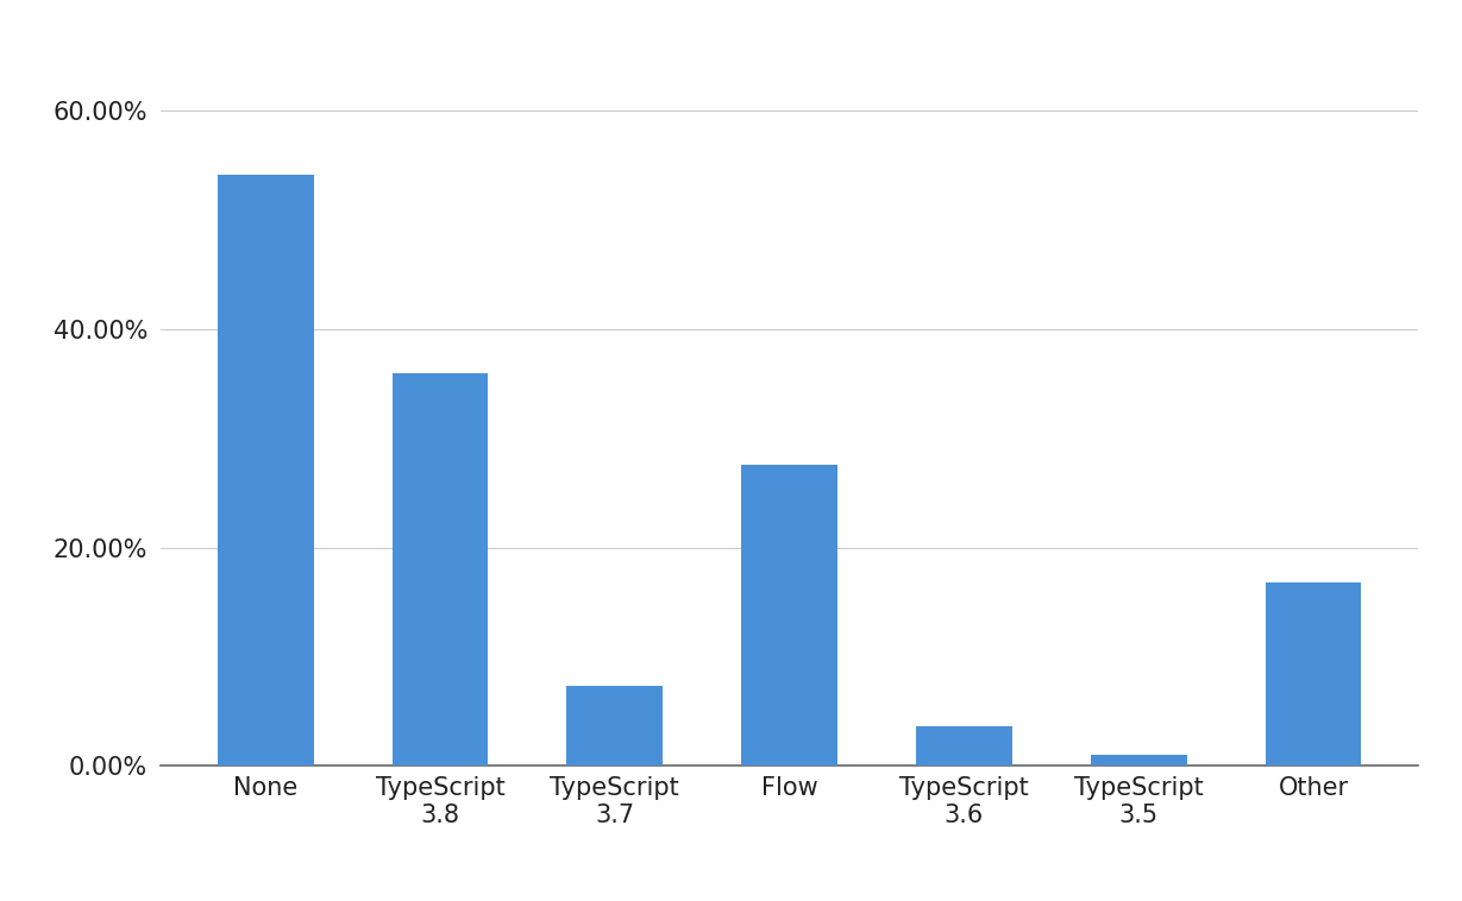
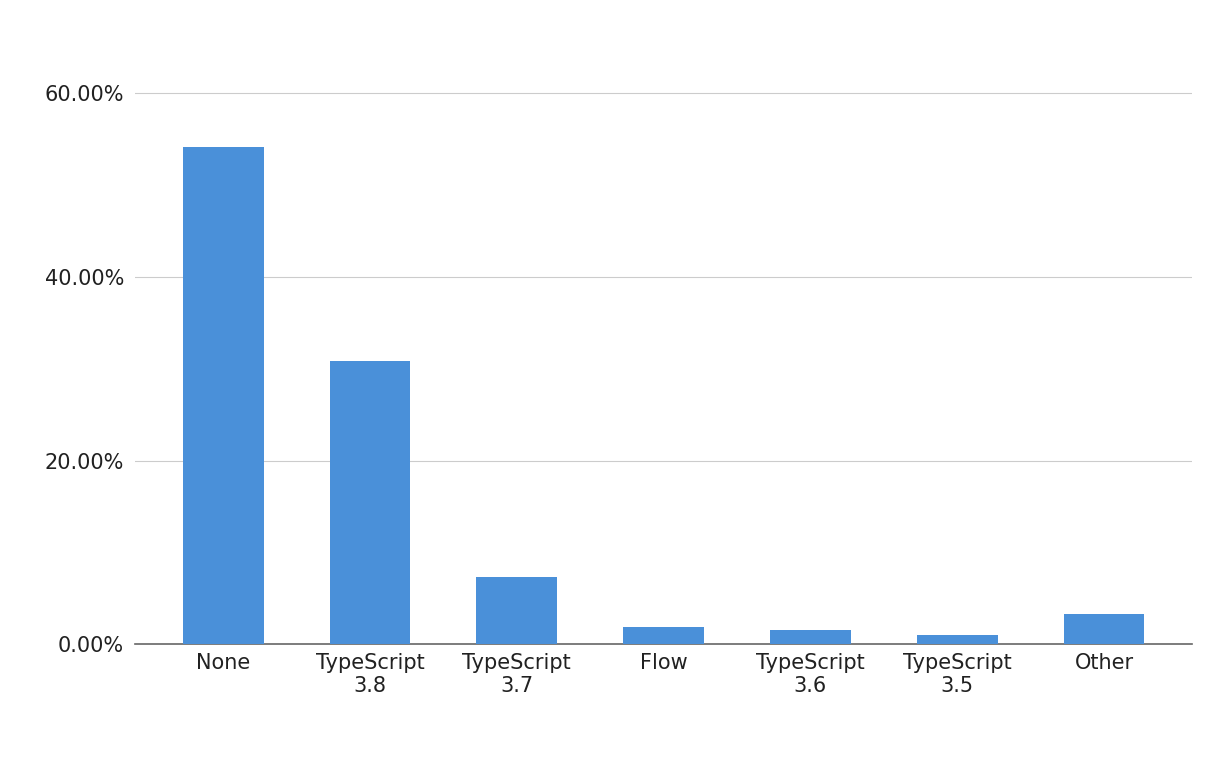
TypeScript 3.8: 36.0% -> 30.9%
Flow: 27.6% -> 1.9%
TypeScript 3.6: 3.6% -> 1.6%
Other: 16.8% -> 3.3%
